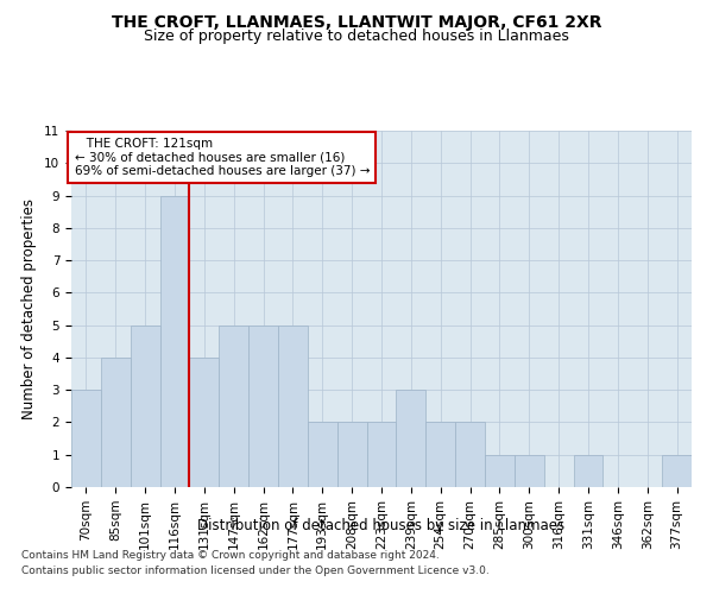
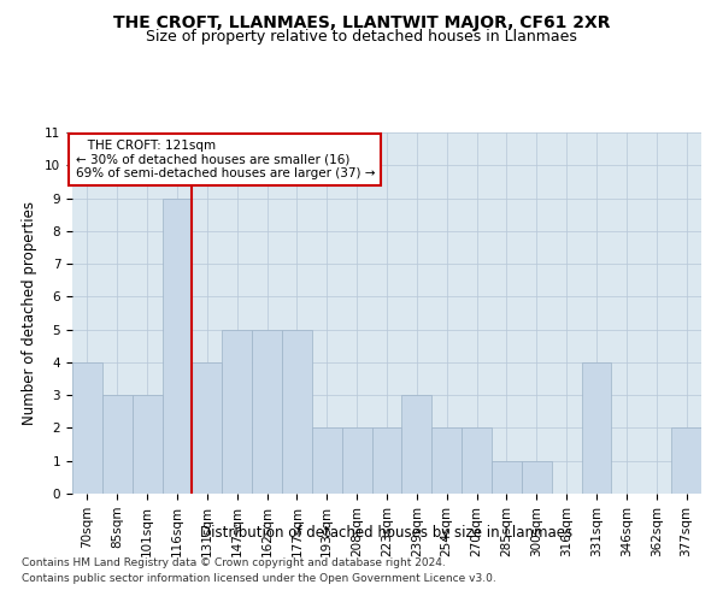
70sqm: 3 -> 4
85sqm: 4 -> 3
101sqm: 5 -> 3
331sqm: 1 -> 4
377sqm: 1 -> 2
